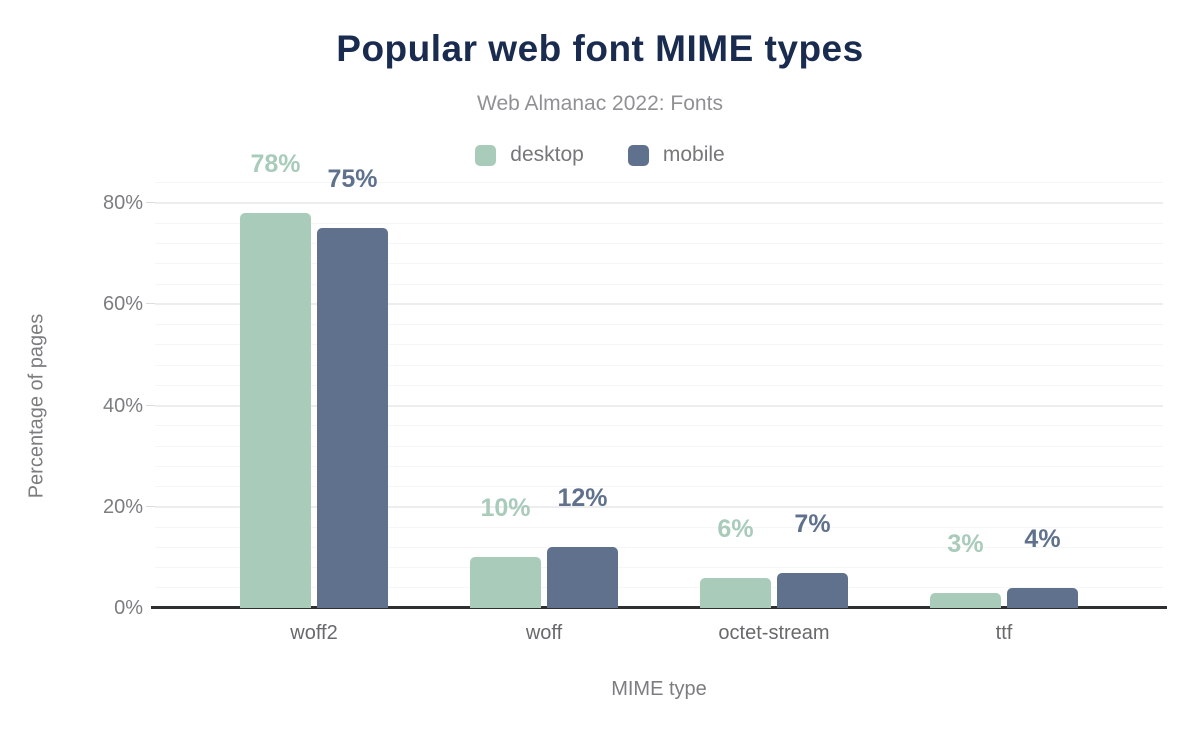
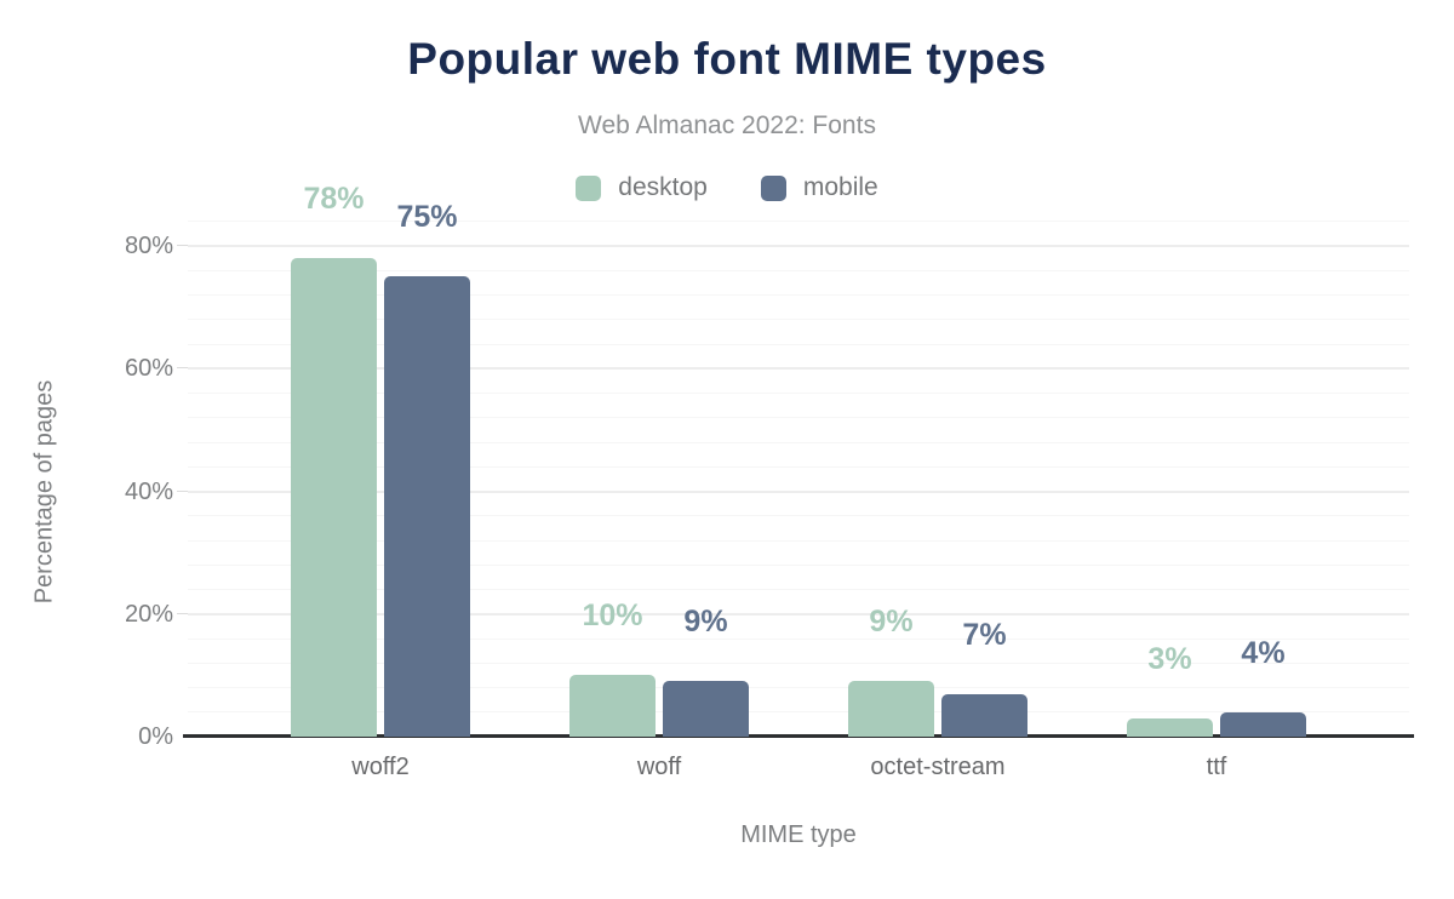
mobile/woff: 12% -> 9%
desktop/octet-stream: 6% -> 9%
